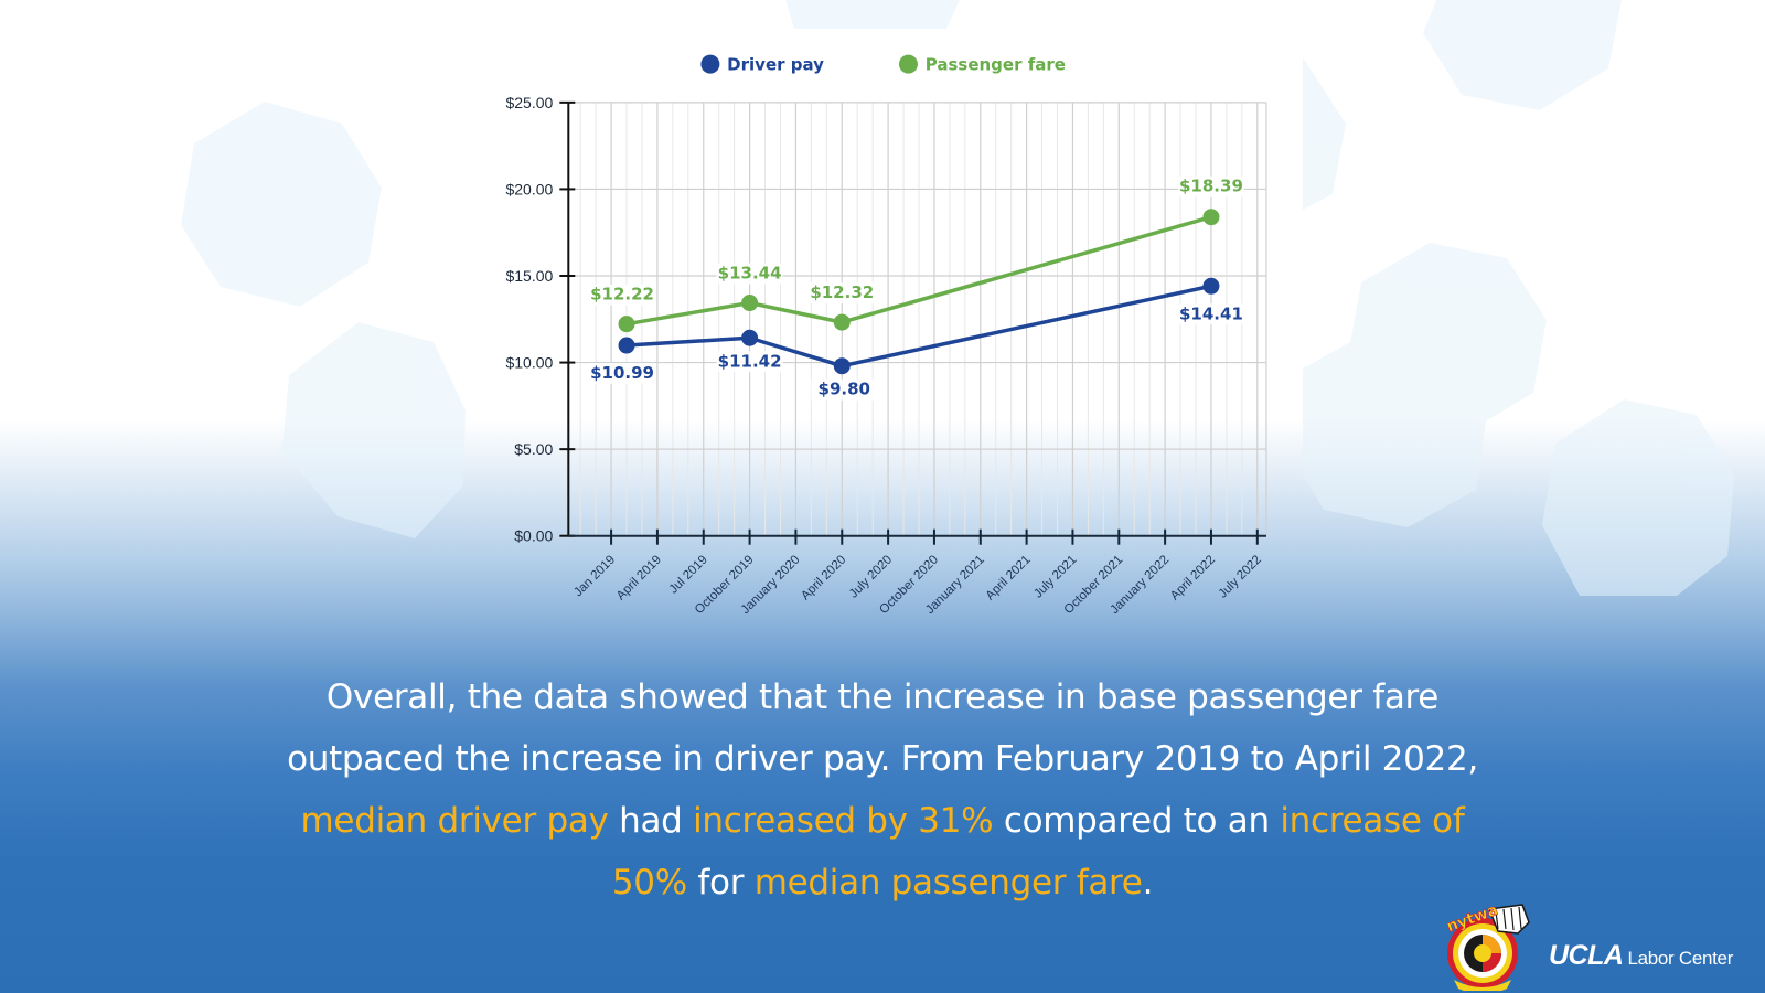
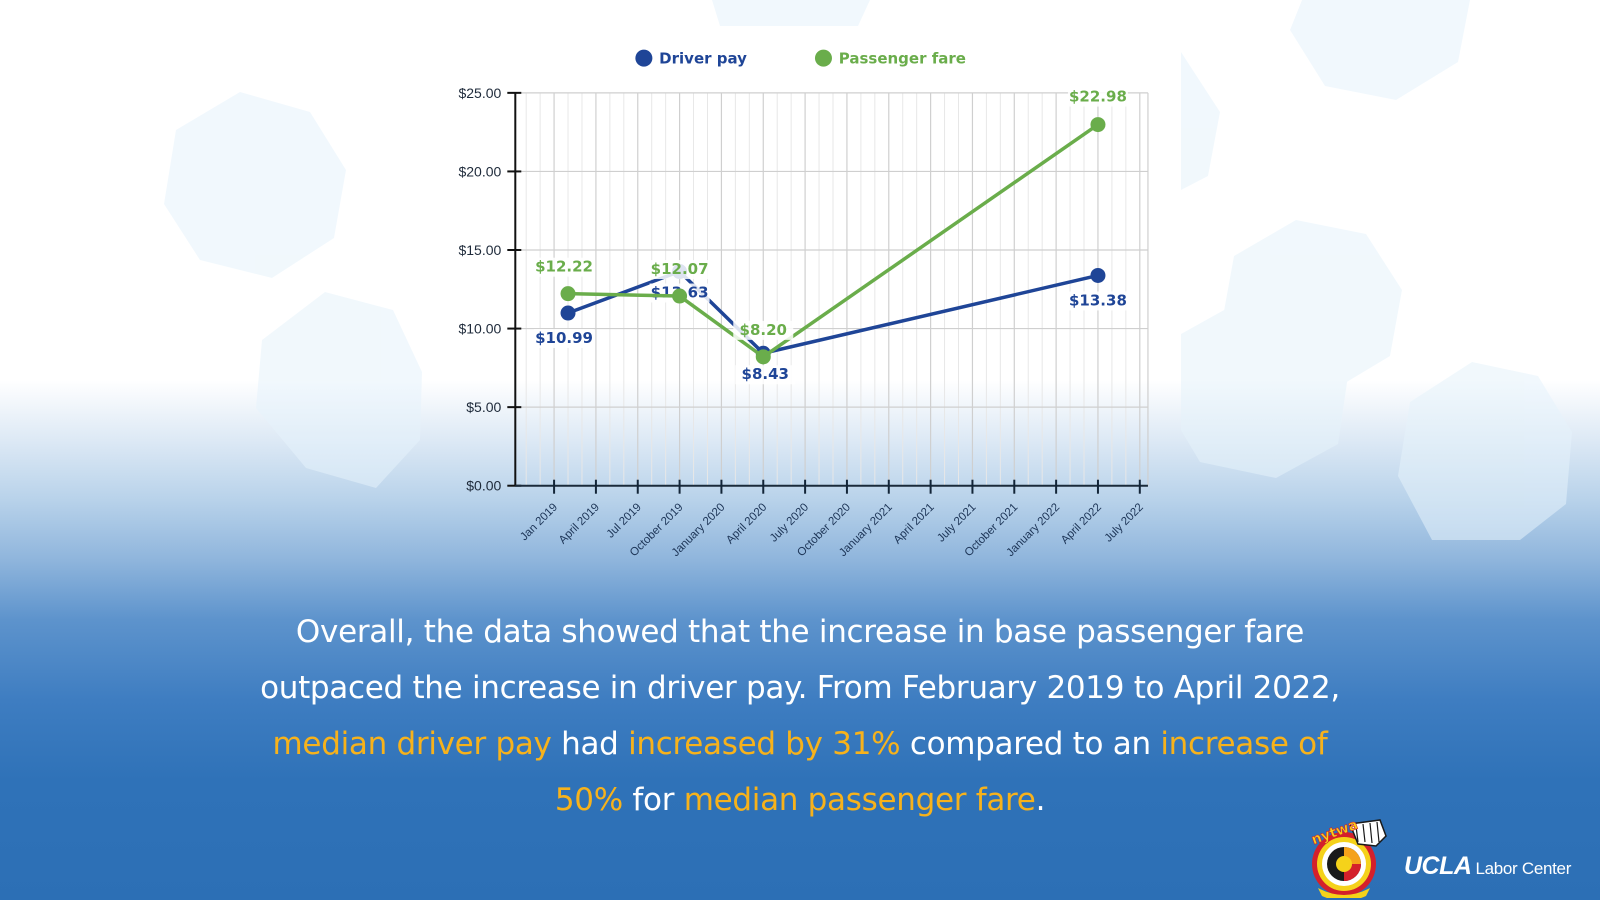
Driver pay/October 2019: $11.42 -> $13.63
Passenger fare/October 2019: $13.44 -> $12.07
Driver pay/April 2020: $9.80 -> $8.43
Passenger fare/April 2020: $12.32 -> $8.20
Driver pay/April 2022: $14.41 -> $13.38
Passenger fare/April 2022: $18.39 -> $22.98
